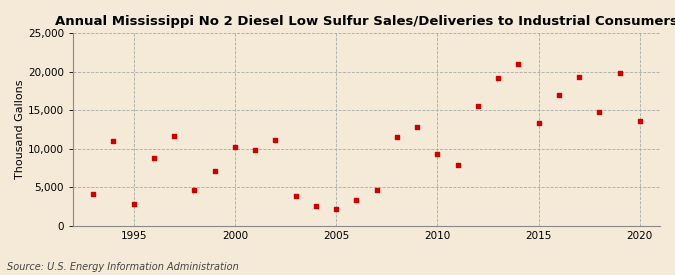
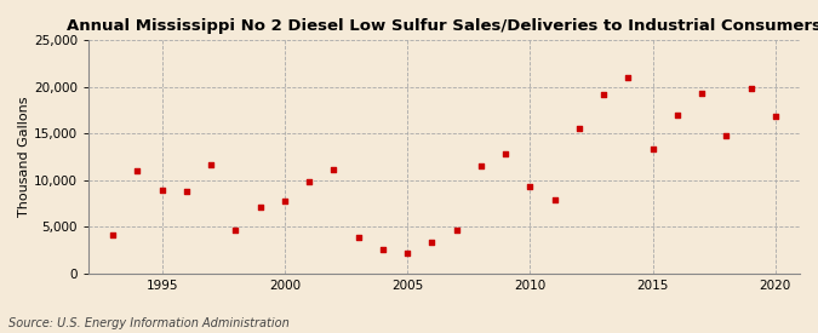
1995: 2,800 -> 9,000
2000: 10,200 -> 7,800
2020: 13,600 -> 16,800
